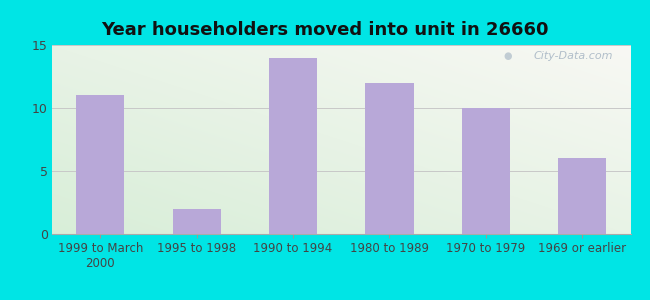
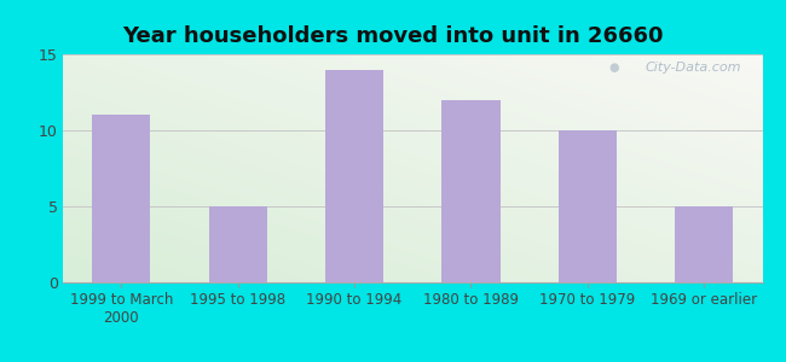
1995 to 1998: 2 -> 5
1969 or earlier: 6 -> 5
